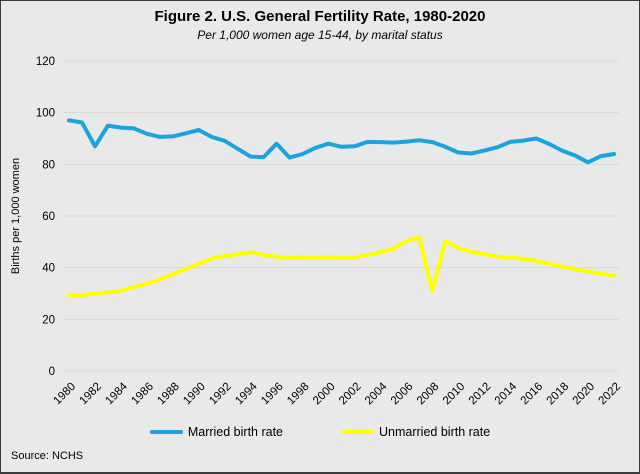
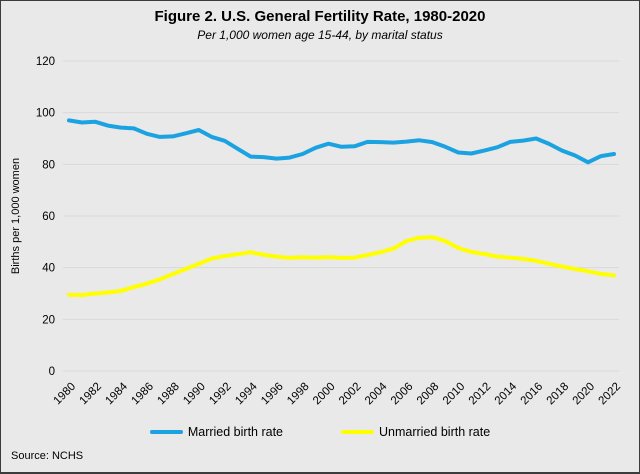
Married birth rate/1982: 87 -> 96
Married birth rate/1996: 88 -> 82
Unmarried birth rate/2008: 31 -> 52
